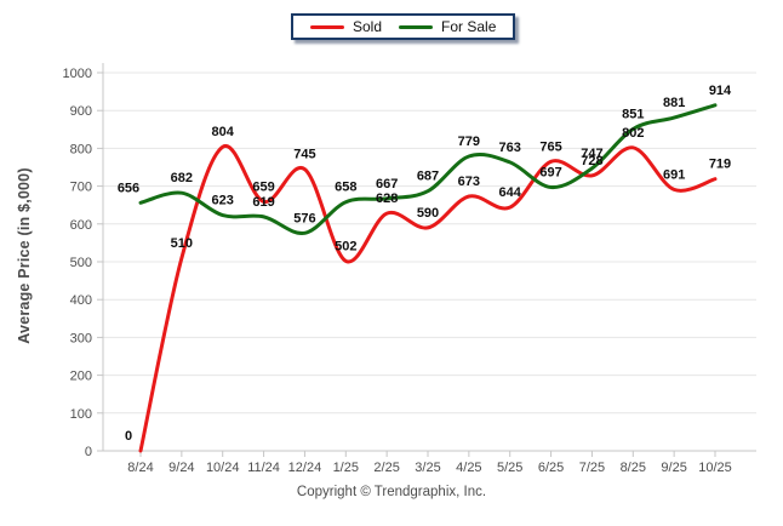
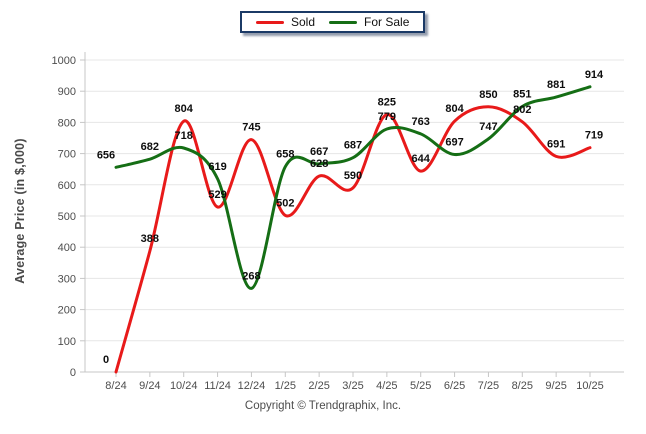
Sold/9/24: 510 -> 388
For Sale/10/24: 623 -> 718
Sold/11/24: 659 -> 529
For Sale/12/24: 576 -> 268
Sold/4/25: 673 -> 825
Sold/6/25: 765 -> 804
Sold/7/25: 728 -> 850
